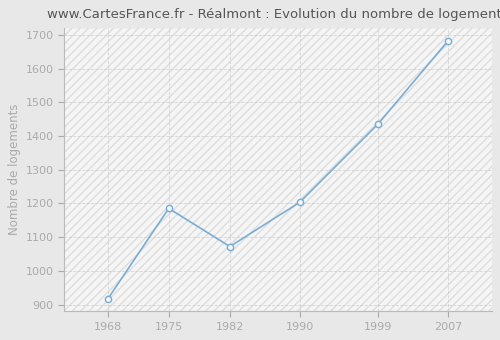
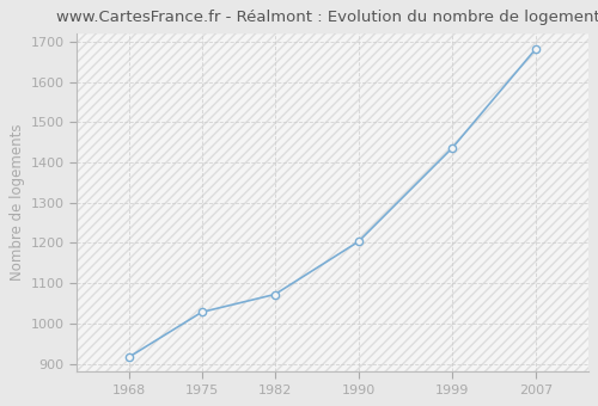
1975: 1185 -> 1028
